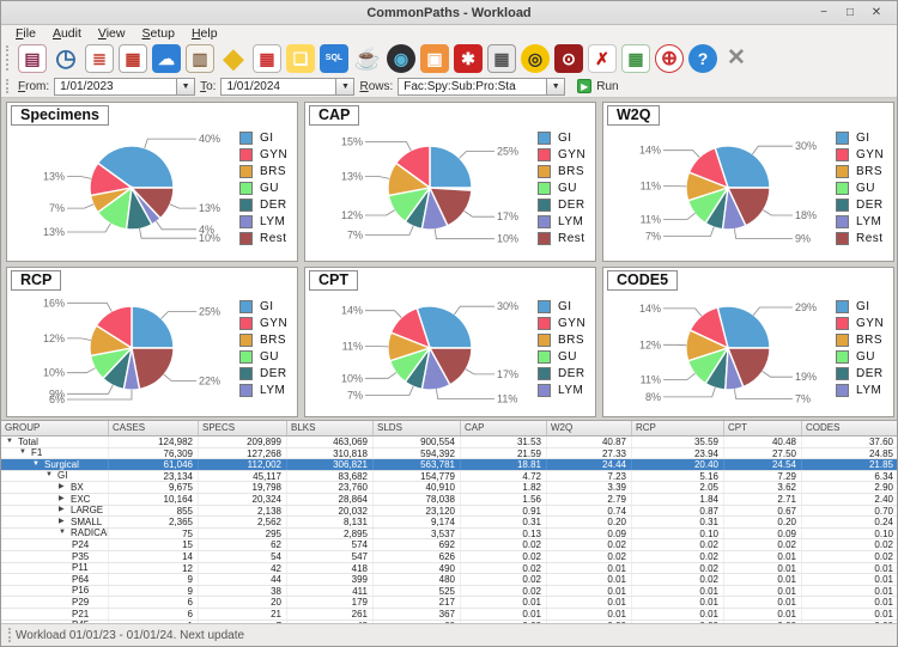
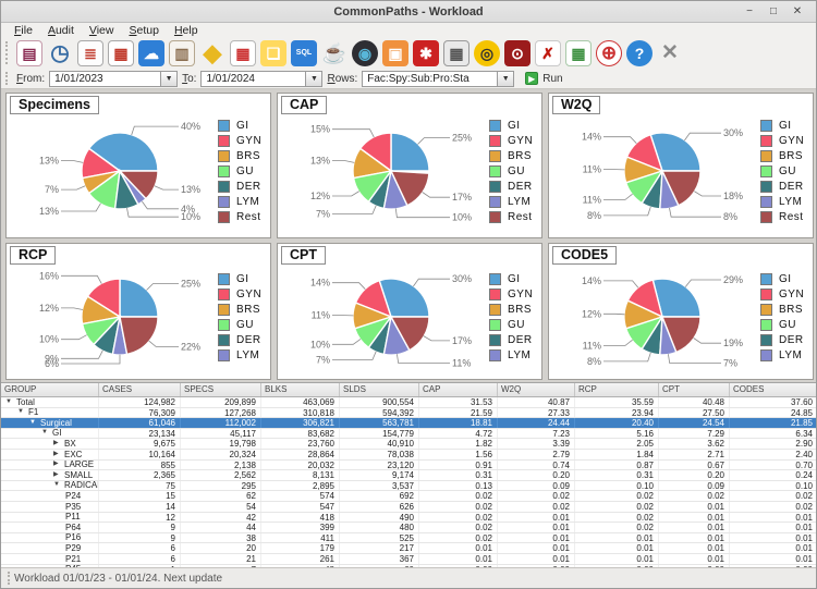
W2Q/DER: 7% -> 8%
W2Q/LYM: 9% -> 8%
